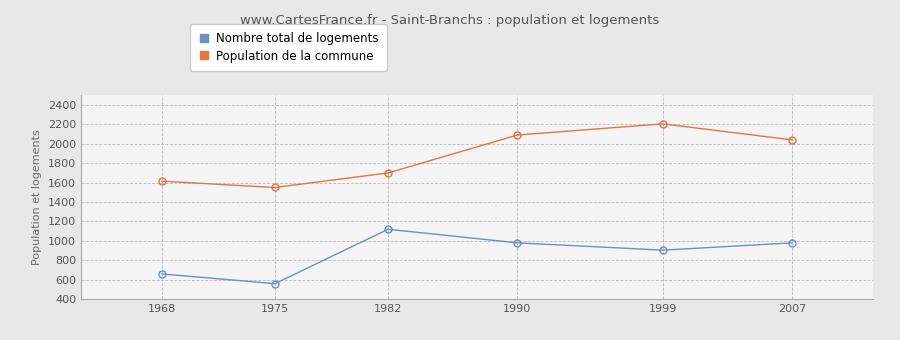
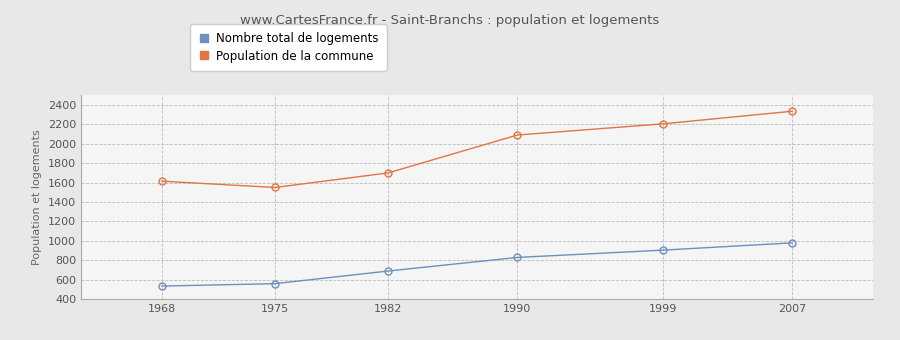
Nombre total de logements/1968: 660 -> 540
Nombre total de logements/1982: 1120 -> 690
Nombre total de logements/1990: 980 -> 830
Population de la commune/2007: 2040 -> 2340
